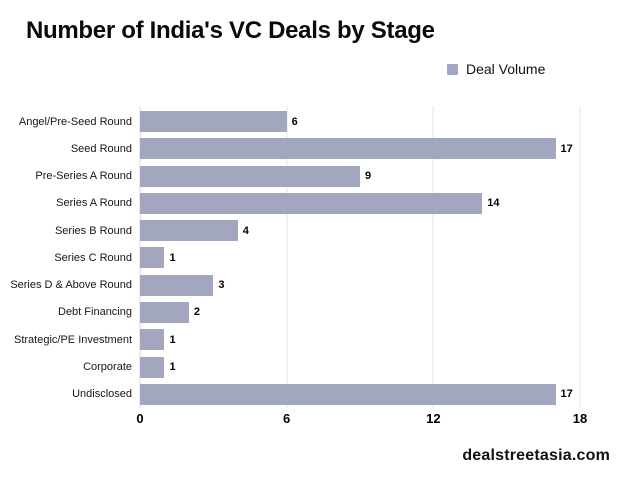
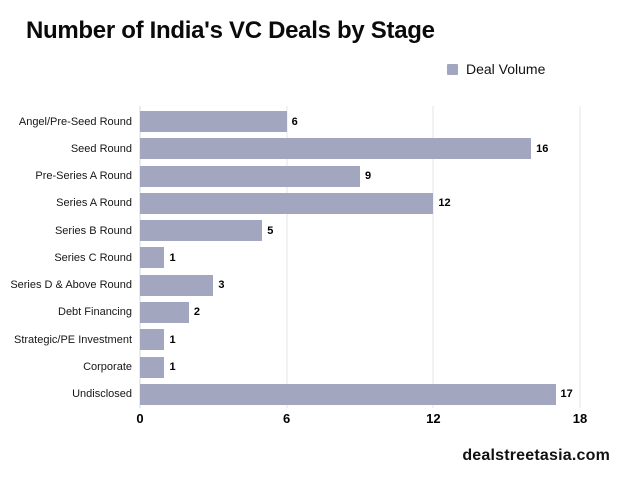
Seed Round: 17 -> 16
Series A Round: 14 -> 12
Series B Round: 4 -> 5
